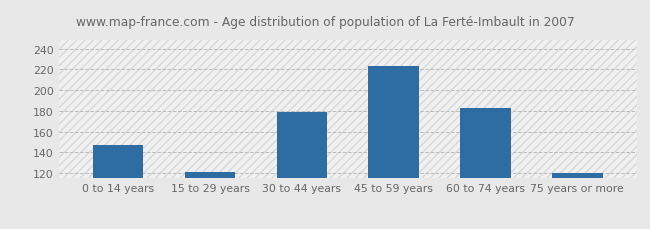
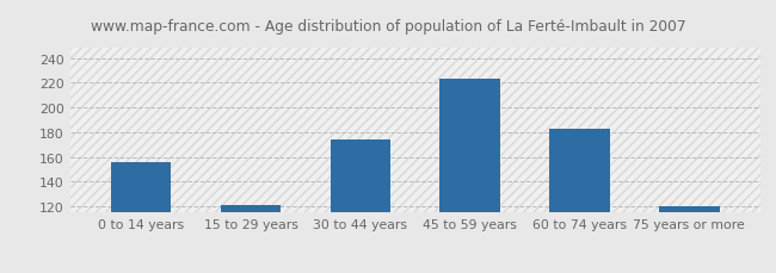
0 to 14 years: 147 -> 156
30 to 44 years: 179 -> 174
